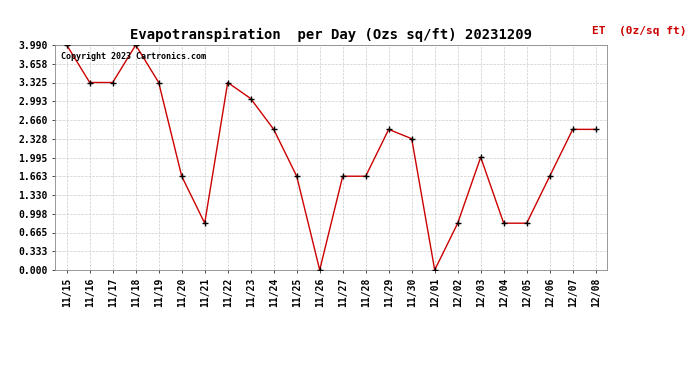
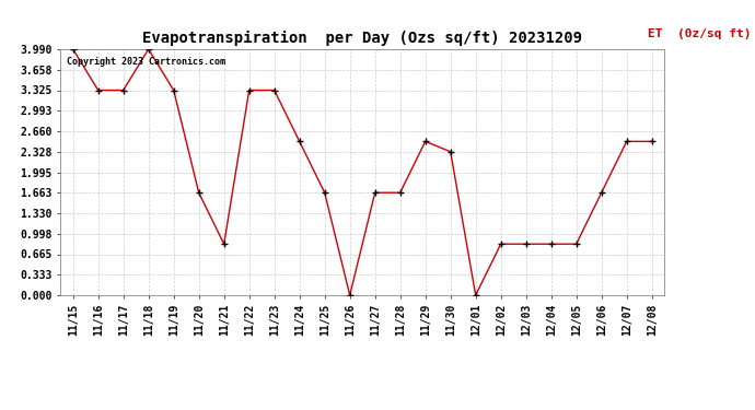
11/23: 3.04 -> 3.33
12/03: 2.00 -> 0.83
